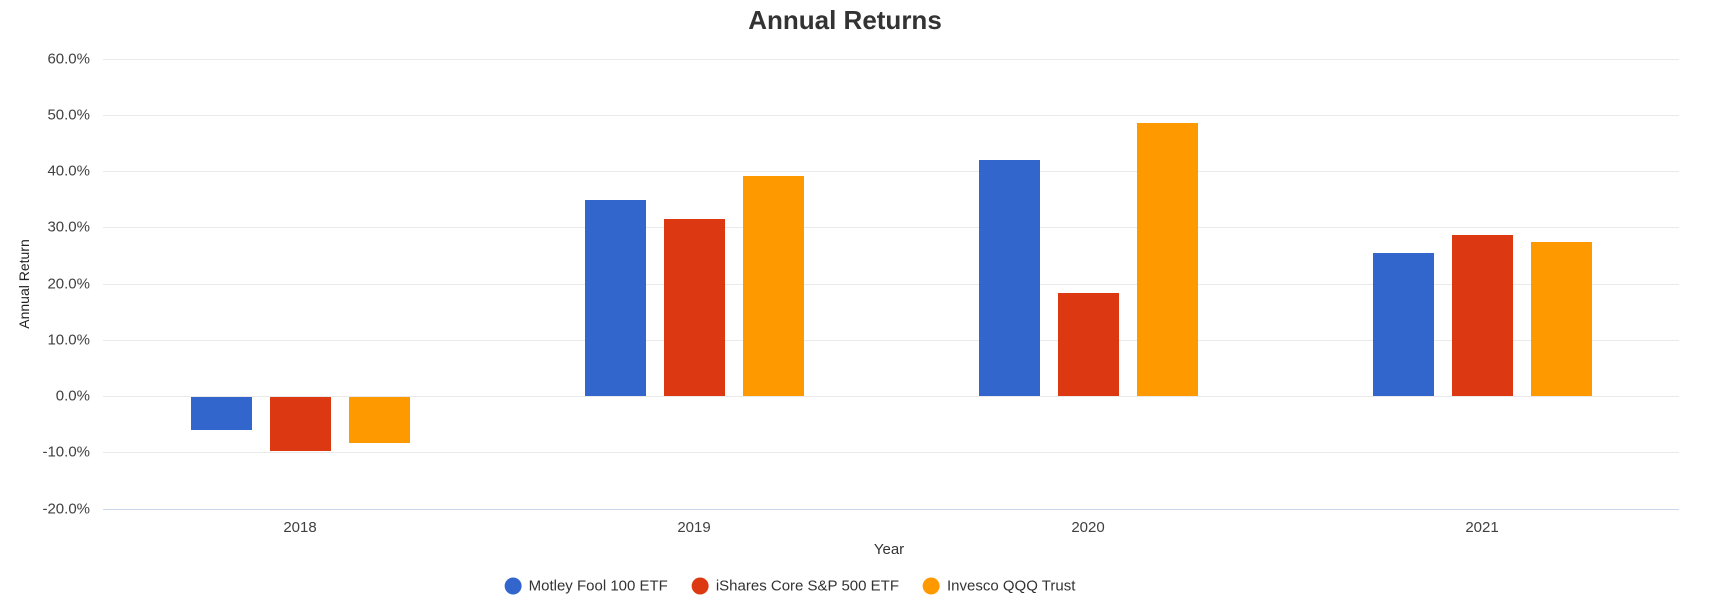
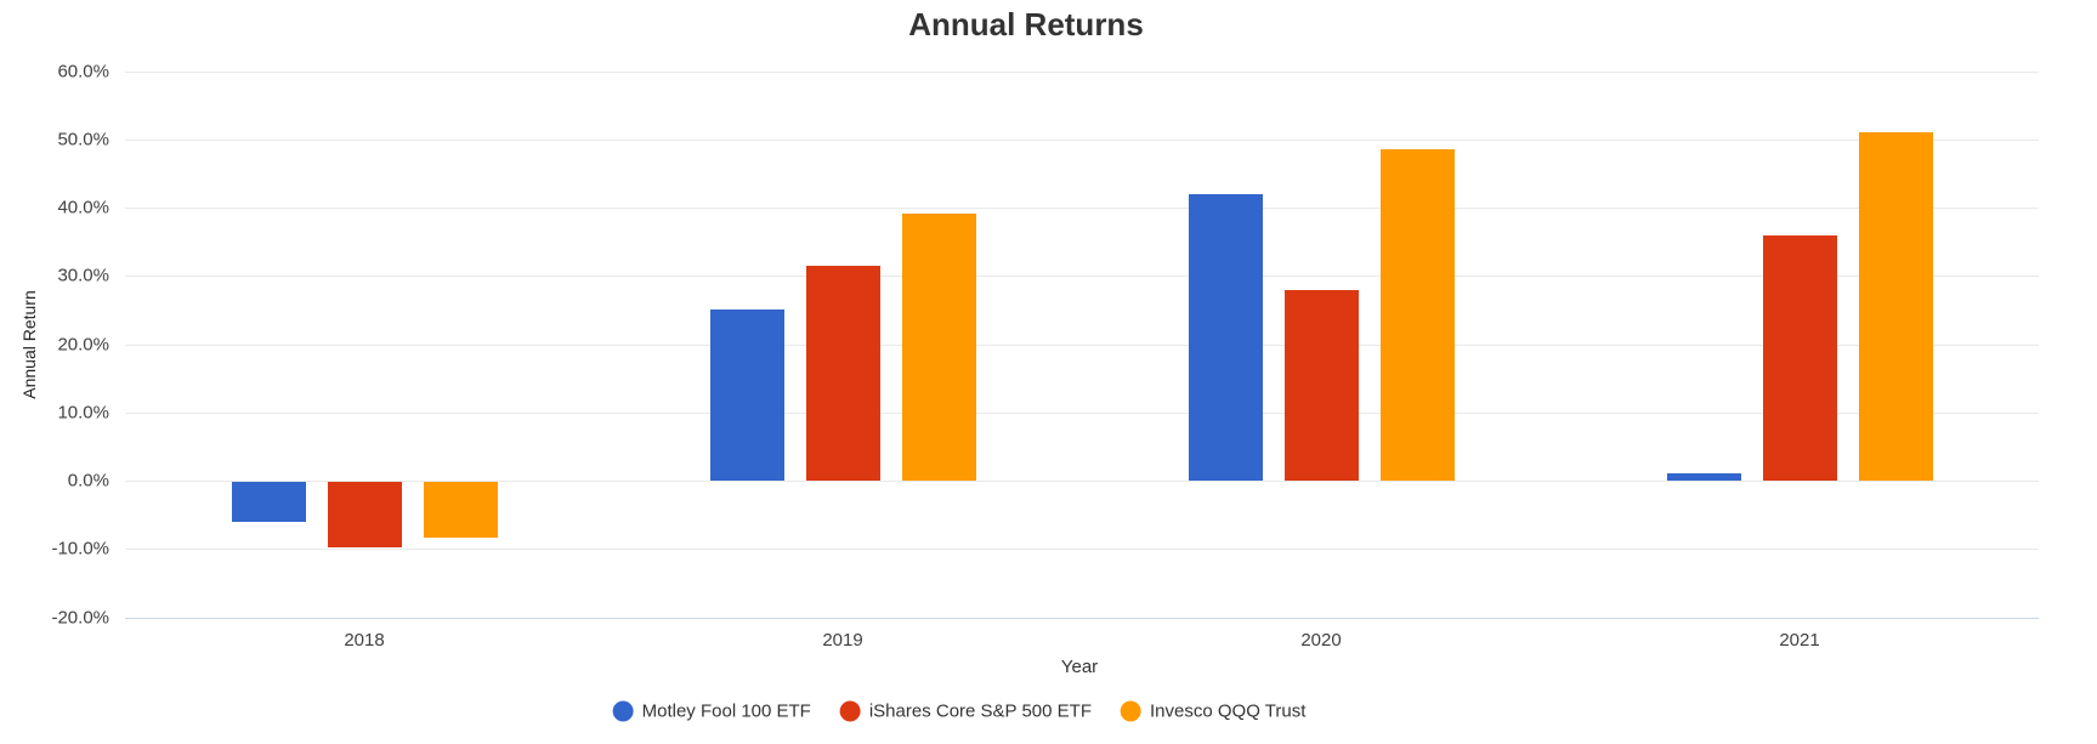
Motley Fool 100 ETF/2019: 35% -> 25%
iShares Core S&P 500 ETF/2020: 18% -> 28%
Motley Fool 100 ETF/2021: 26% -> 1%
iShares Core S&P 500 ETF/2021: 29% -> 36%
Invesco QQQ Trust/2021: 27% -> 51%
